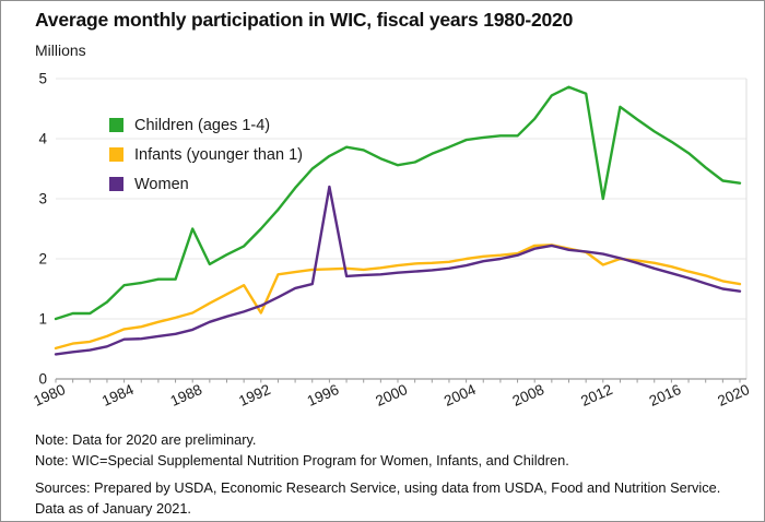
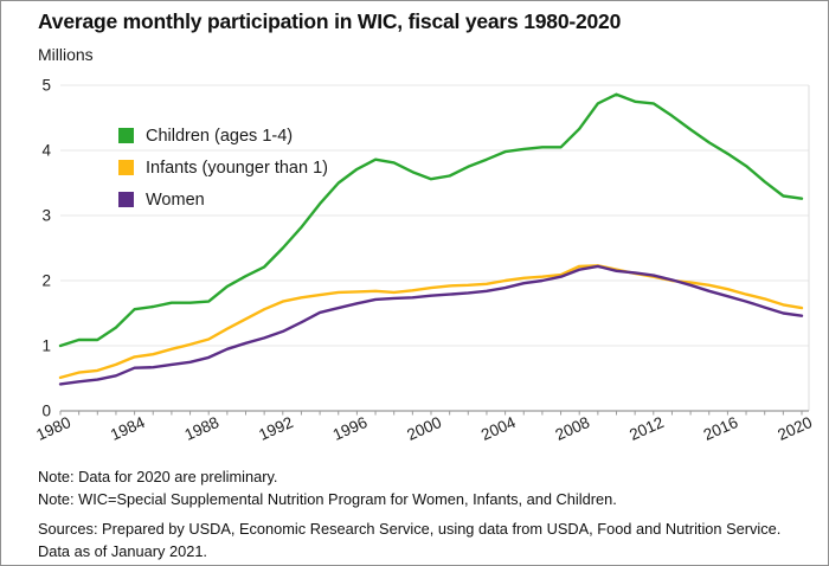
Children (ages 1-4)/1988: 2.5 -> 1.7
Infants (younger than 1)/1992: 1.1 -> 1.7
Women/1996: 3.2 -> 1.6
Children (ages 1-4)/2012: 3.0 -> 4.7
Infants (younger than 1)/2012: 1.9 -> 2.1
